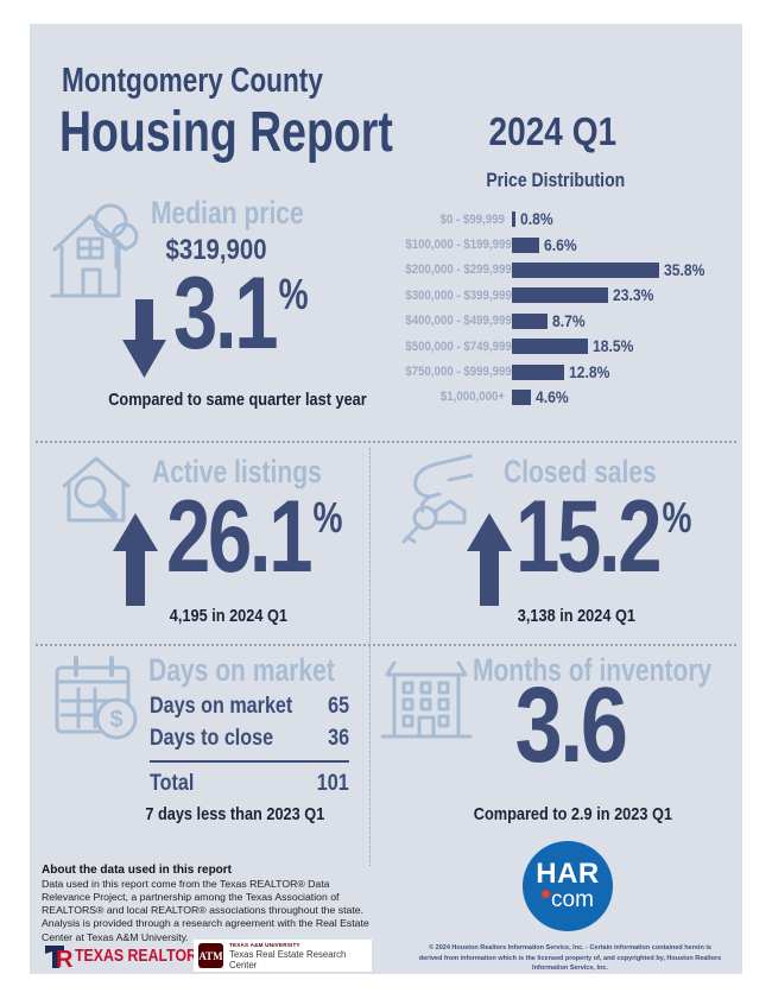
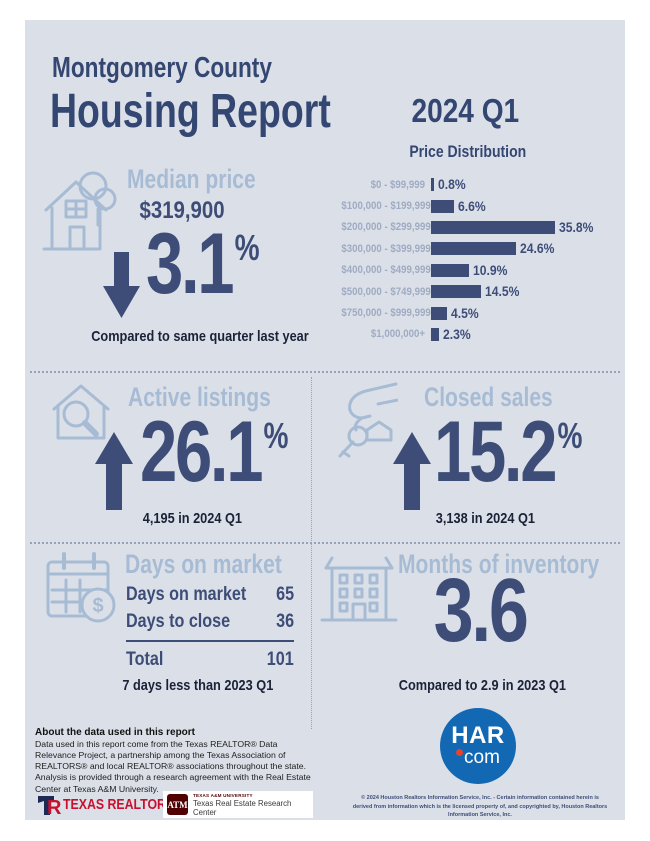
$300,000 - $399,999: 23.3% -> 24.6%
$400,000 - $499,999: 8.7% -> 10.9%
$500,000 - $749,999: 18.5% -> 14.5%
$750,000 - $999,999: 12.8% -> 4.5%
$1,000,000+: 4.6% -> 2.3%
